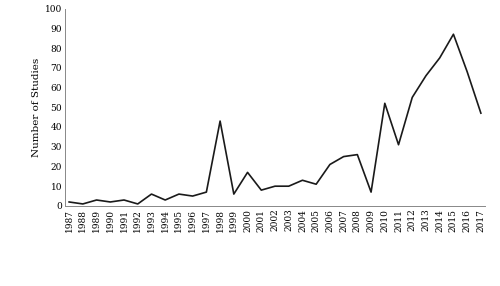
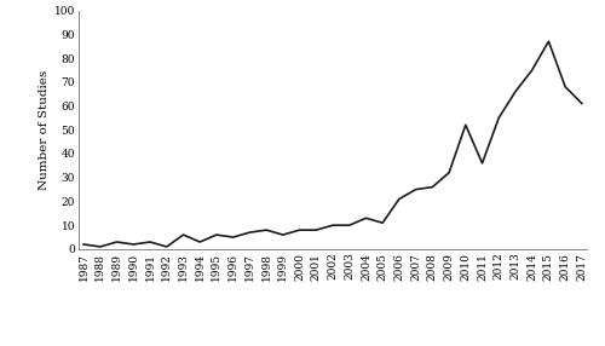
1998: 43 -> 8
2000: 17 -> 8
2009: 7 -> 32
2011: 31 -> 36
2017: 47 -> 61
